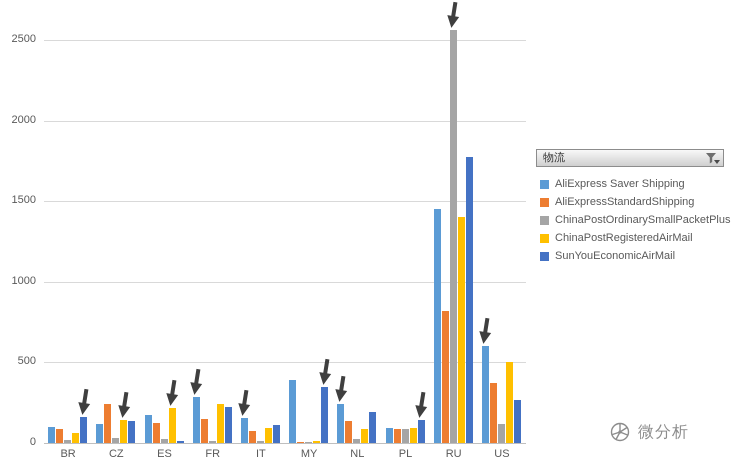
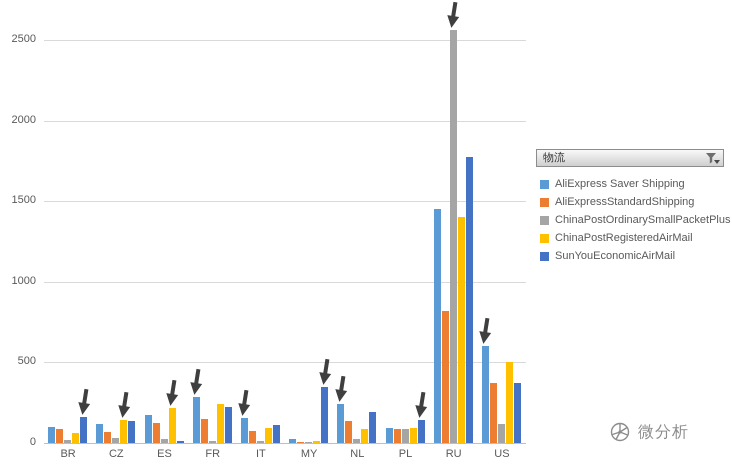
AliExpressStandardShipping/CZ: 240 -> 70
AliExpress Saver Shipping/MY: 390 -> 20
SunYouEconomicAirMail/US: 270 -> 370
